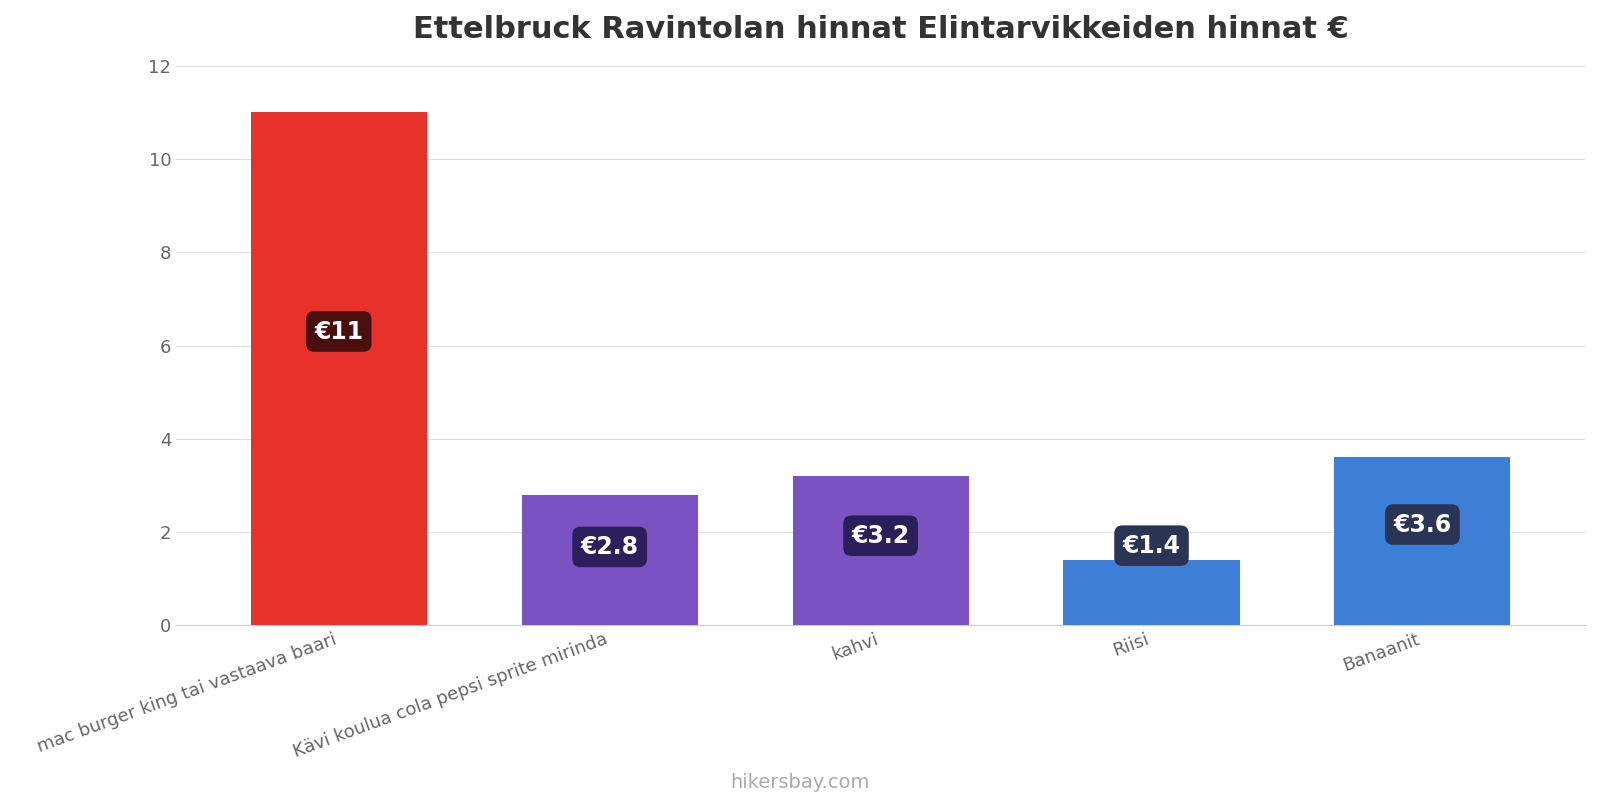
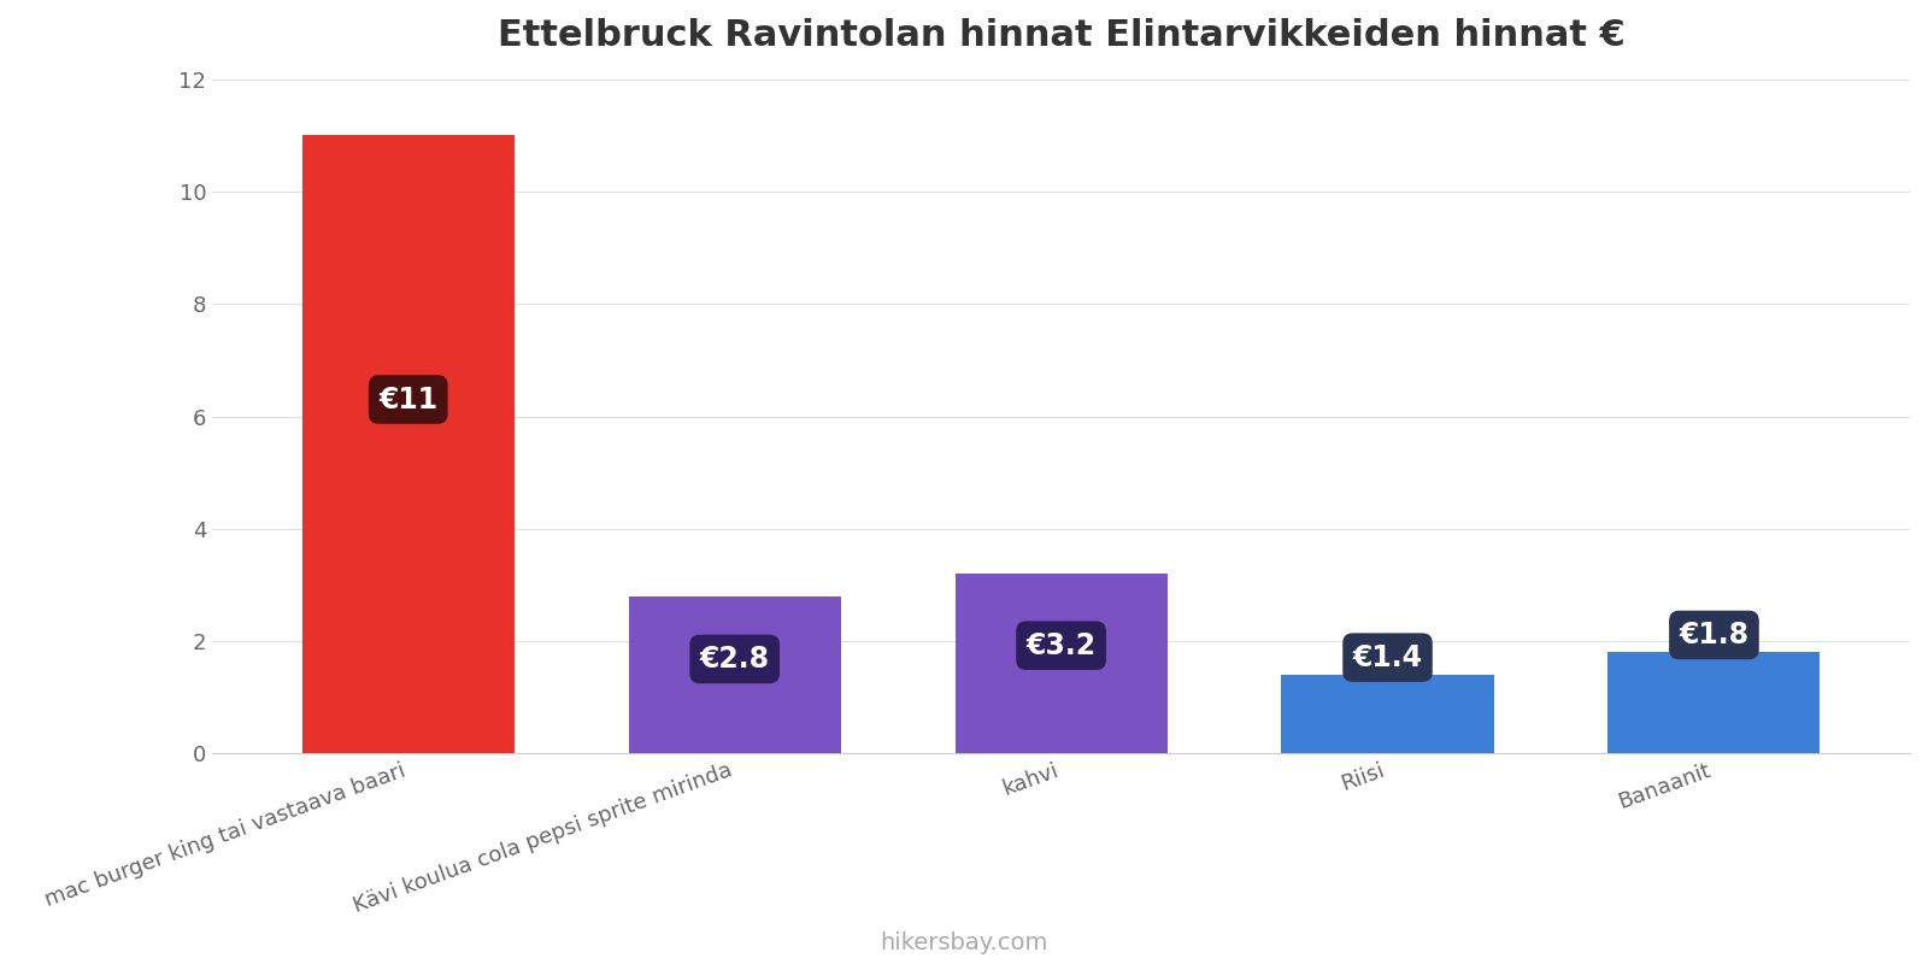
Banaanit: €3.6 -> €1.8
